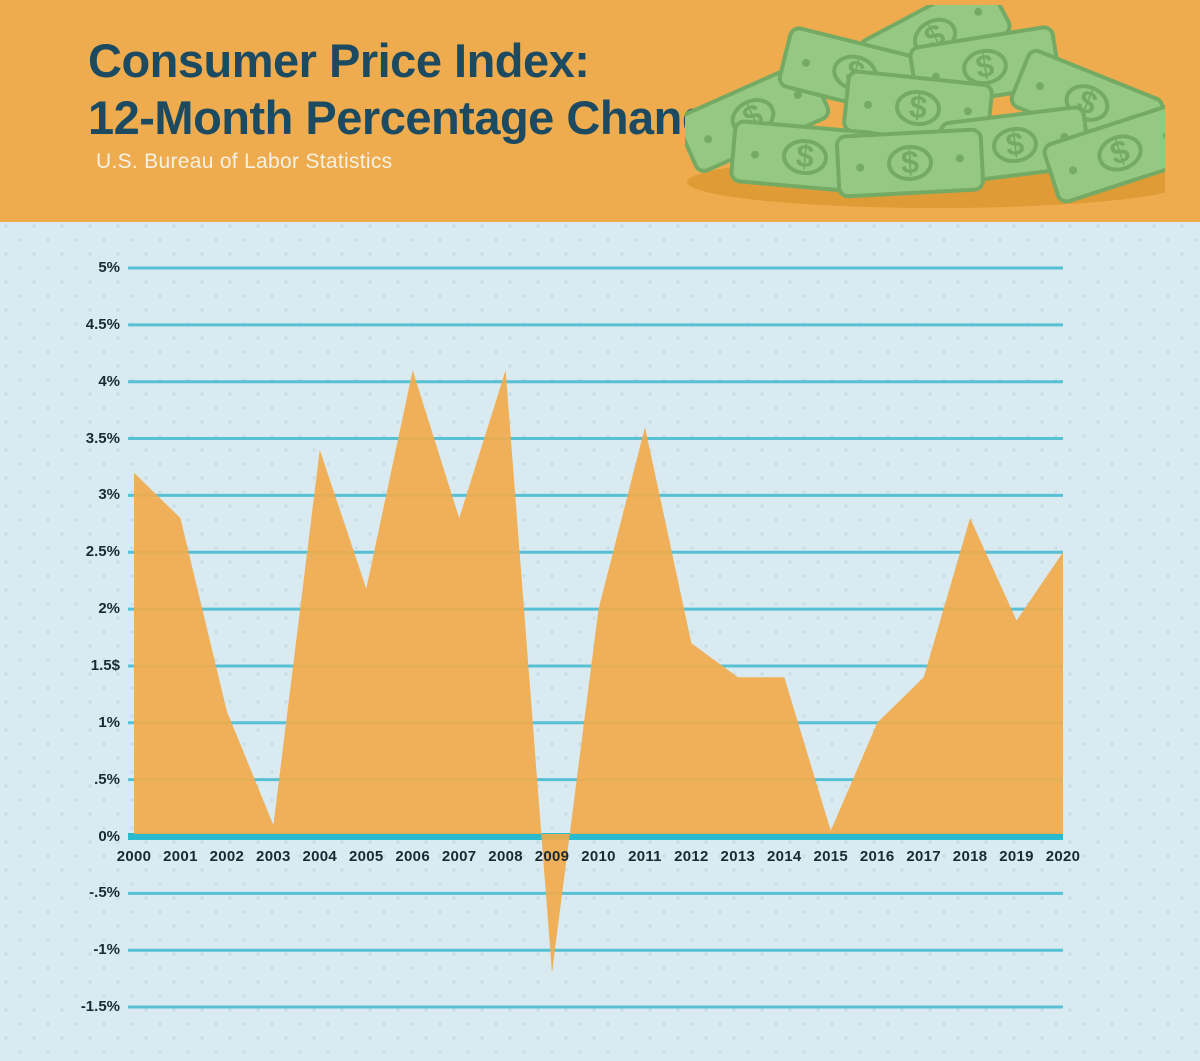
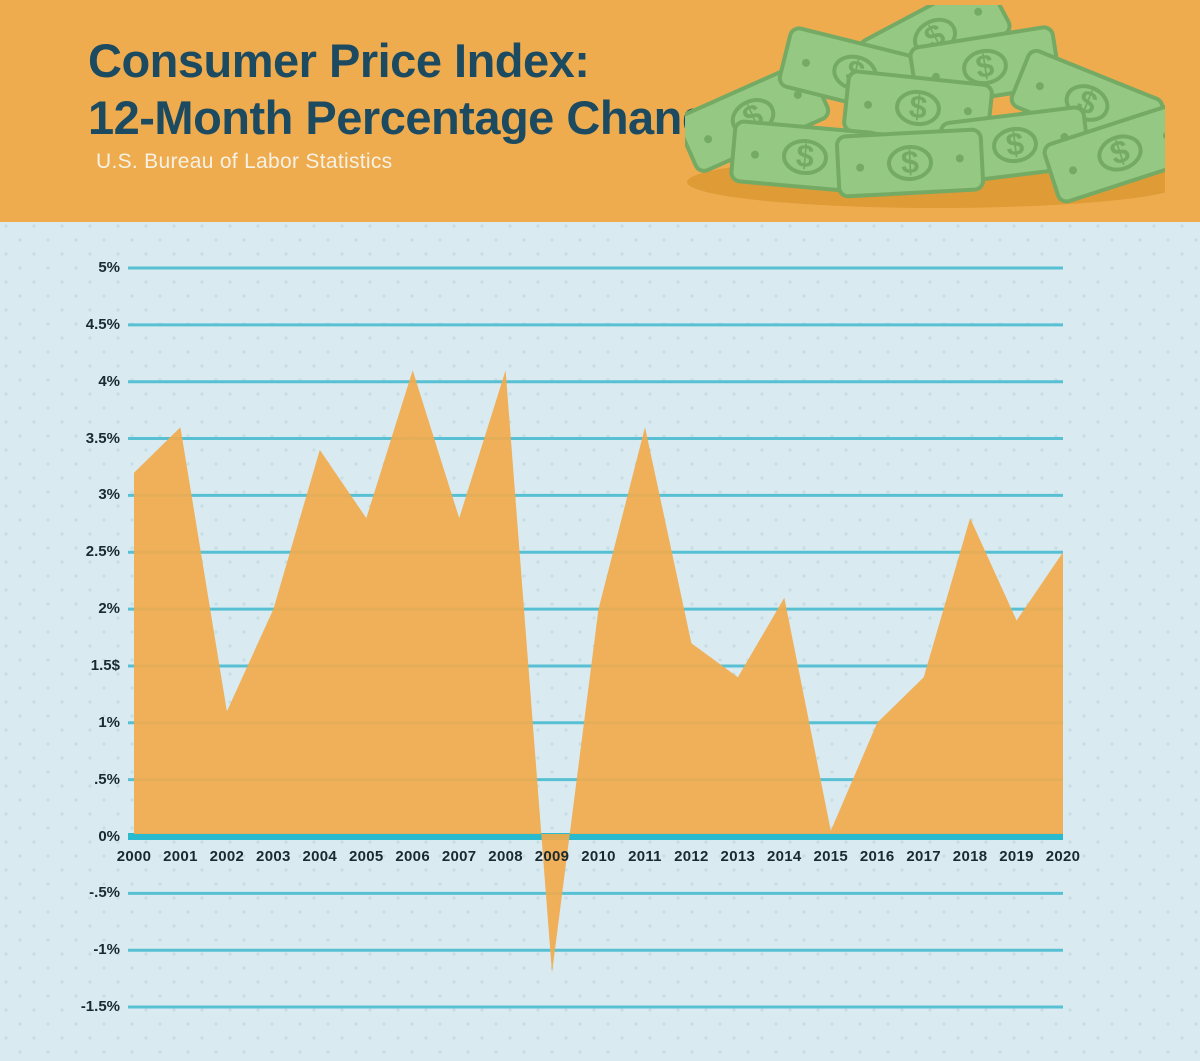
2001: 2,80% -> 3,60%
2003: 0,10% -> 2,00%
2005: 2,18% -> 2,80%
2014: 1,40% -> 2,10%
